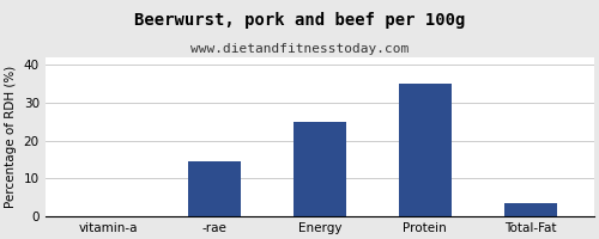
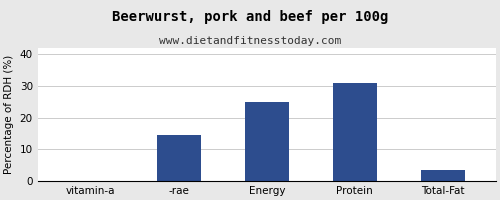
Protein: 35.0 -> 31.0
